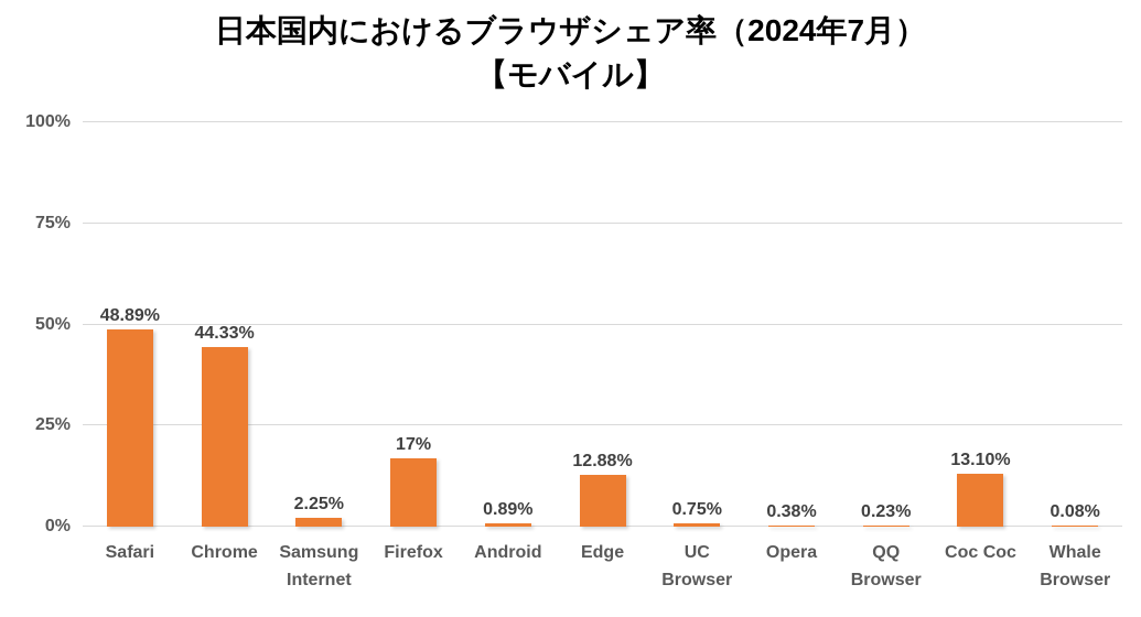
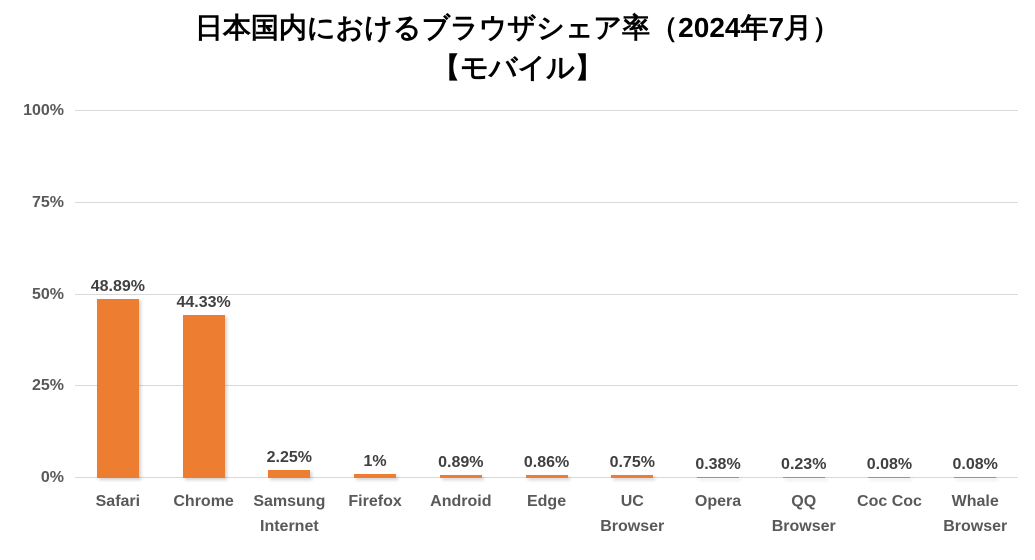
Firefox: 17% -> 1%
Edge: 12.88% -> 0.86%
Coc Coc: 13.10% -> 0.08%
